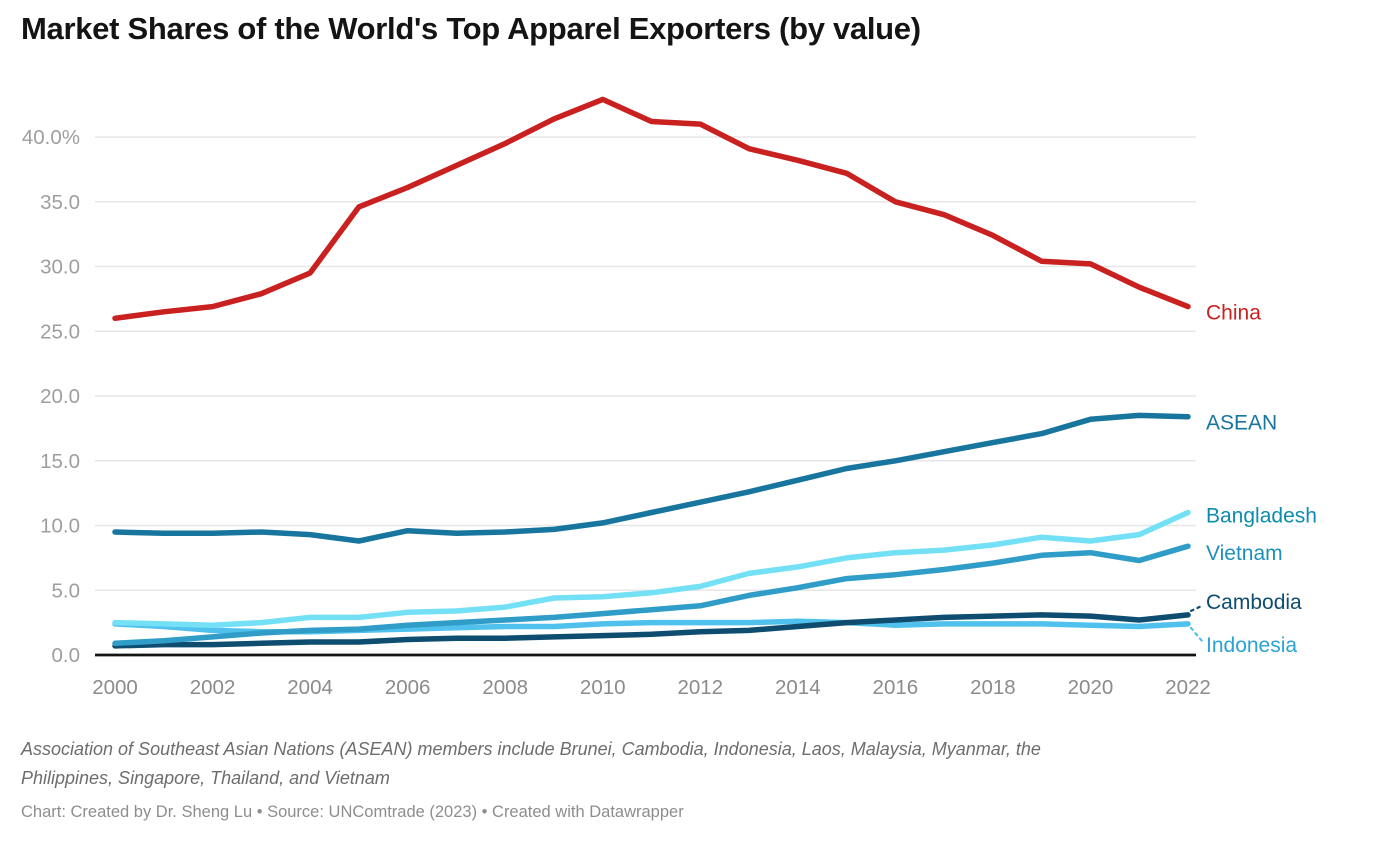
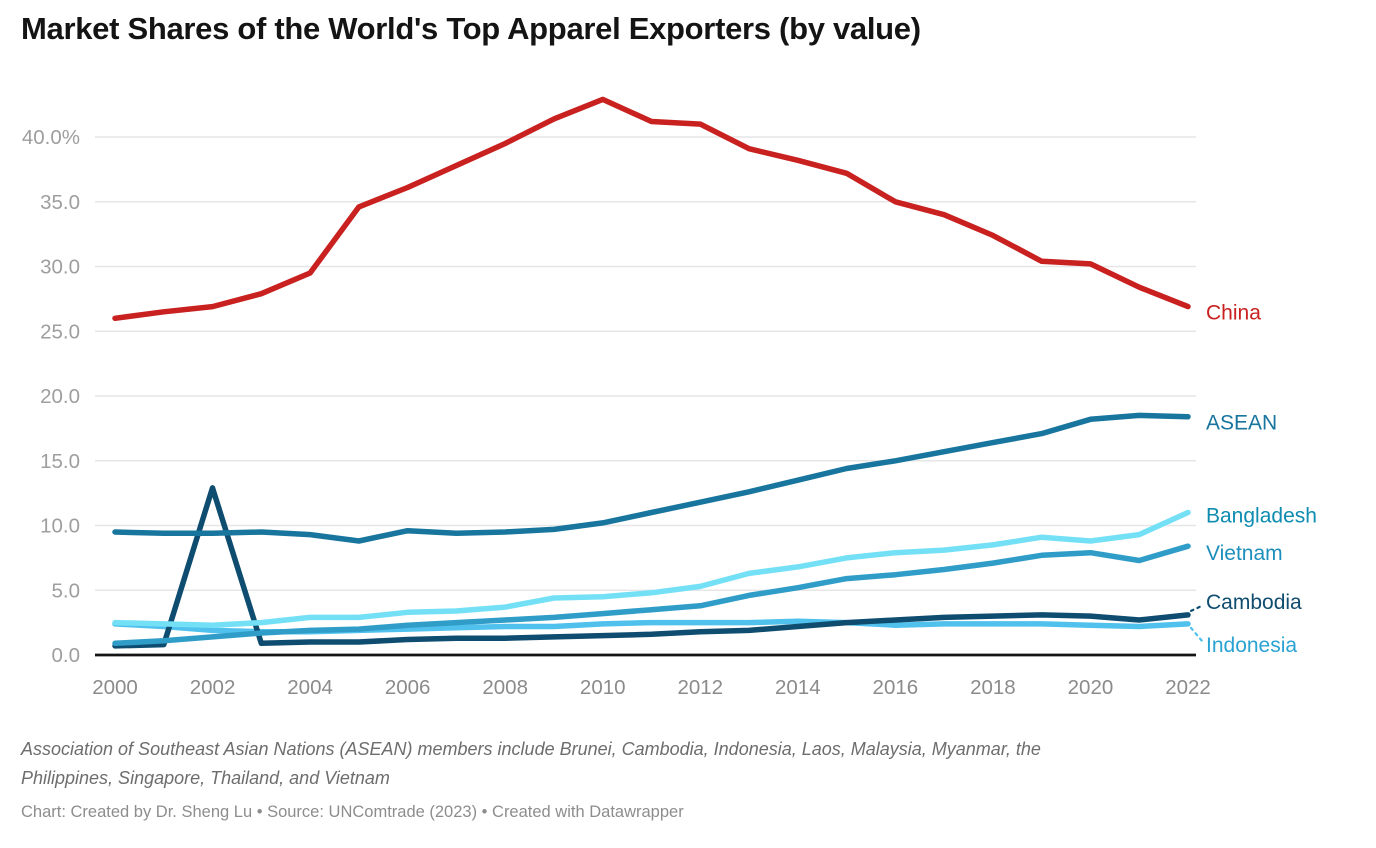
Cambodia/2002: 0.8% -> 12.9%
